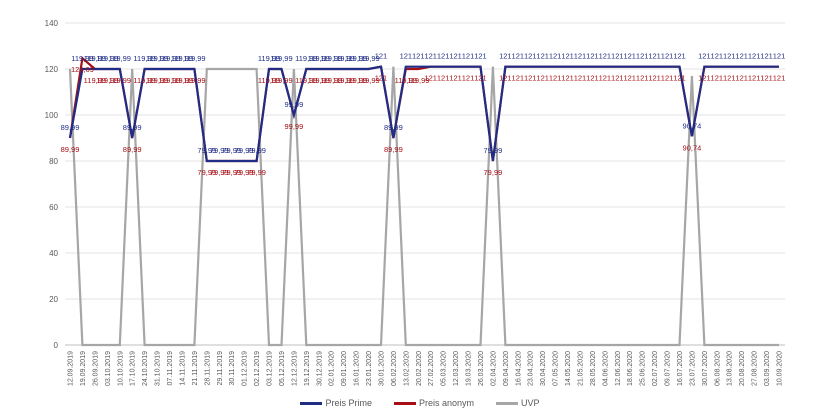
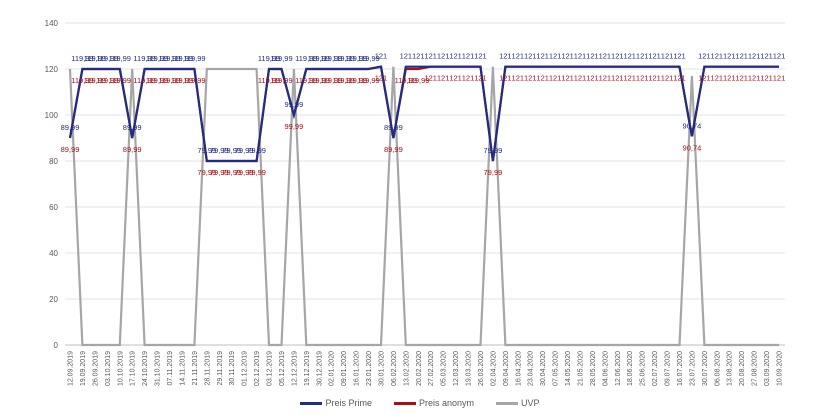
Preis anonym/19.09.2019: 124,69 -> 119,99
